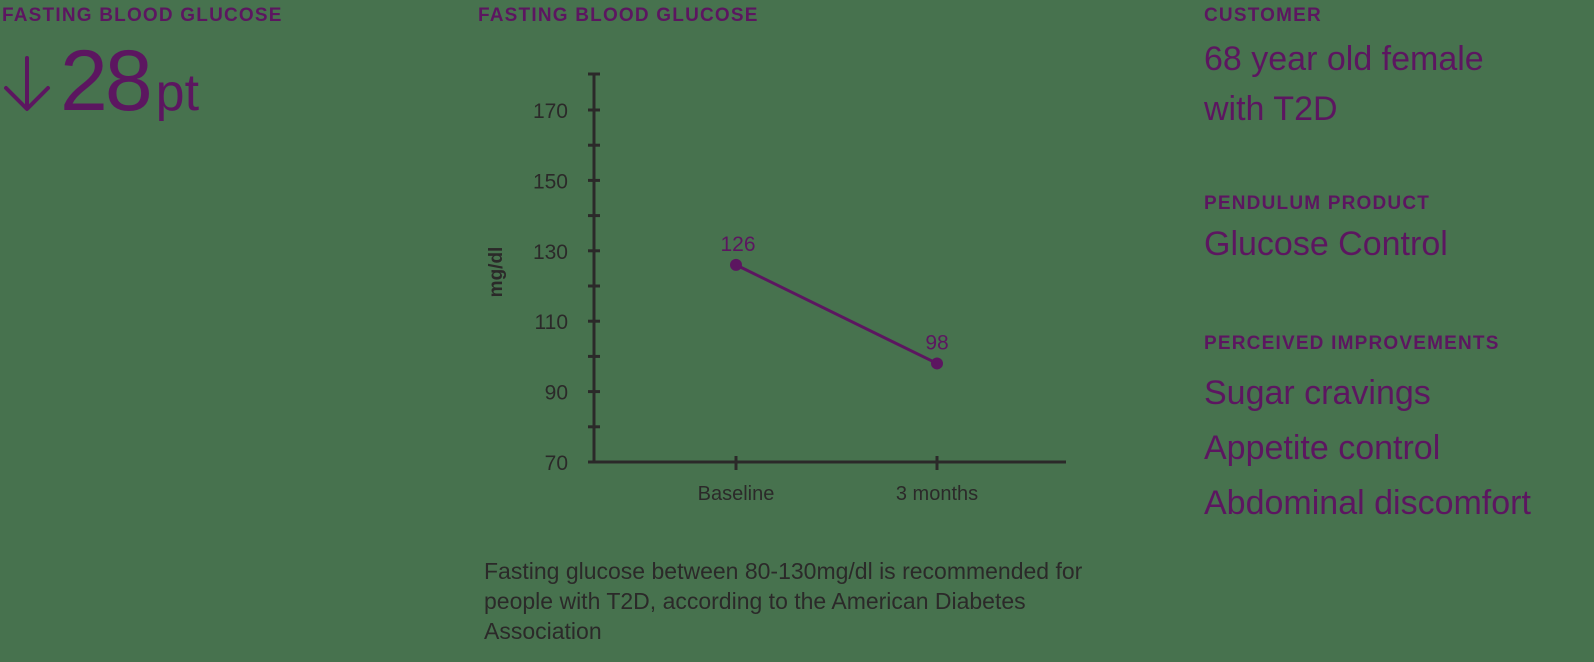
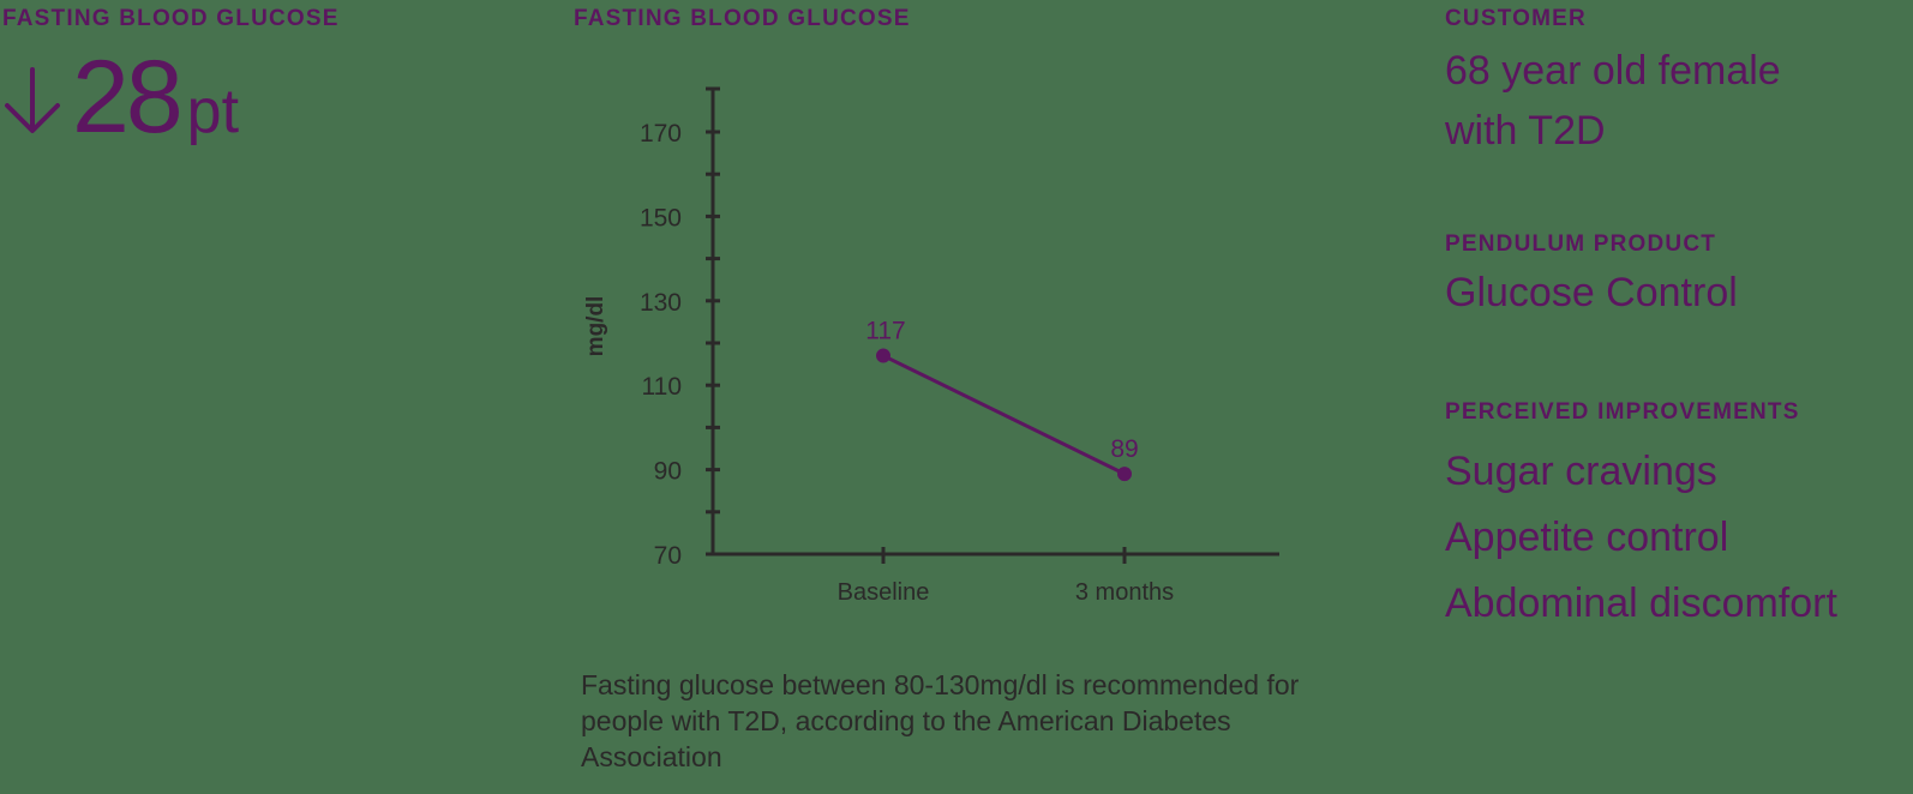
Baseline: 126 -> 117
3 months: 98 -> 89
